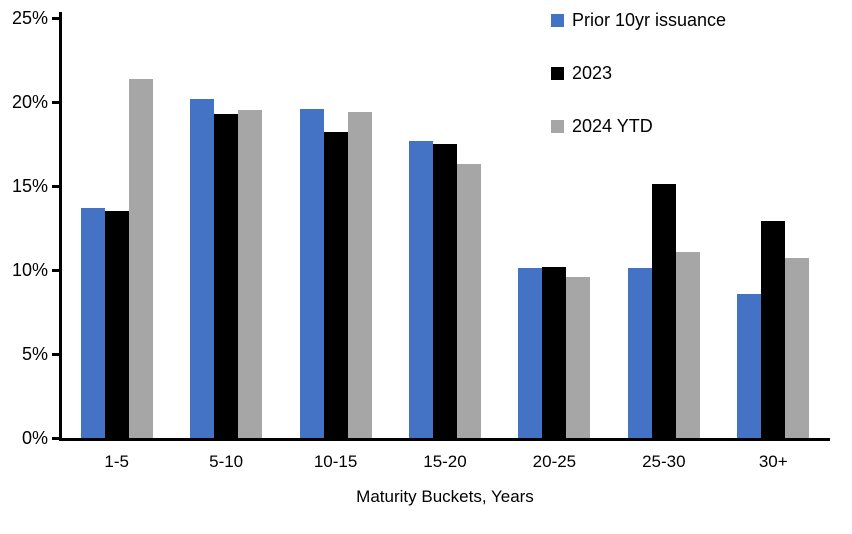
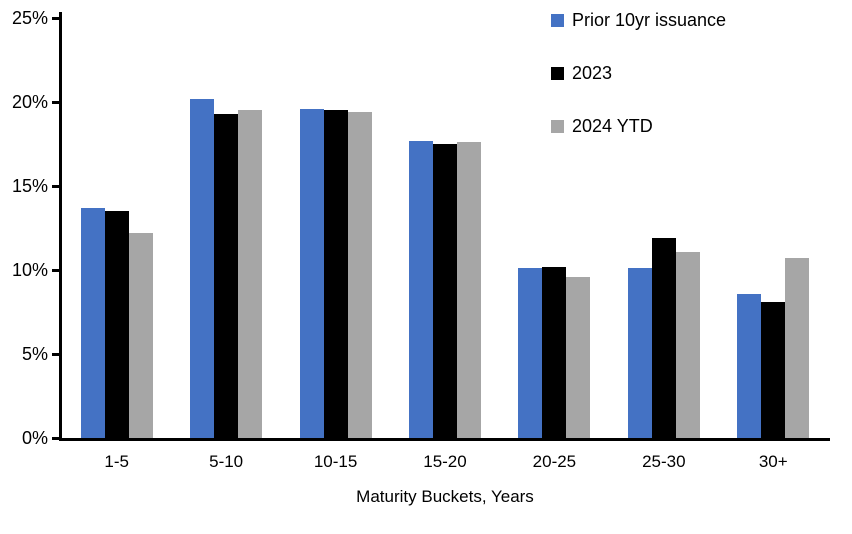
2024 YTD/1-5: 21.4% -> 12.2%
2023/10-15: 18.2% -> 19.5%
2024 YTD/15-20: 16.3% -> 17.6%
2023/25-30: 15.1% -> 11.9%
2023/30+: 12.9% -> 8.1%
